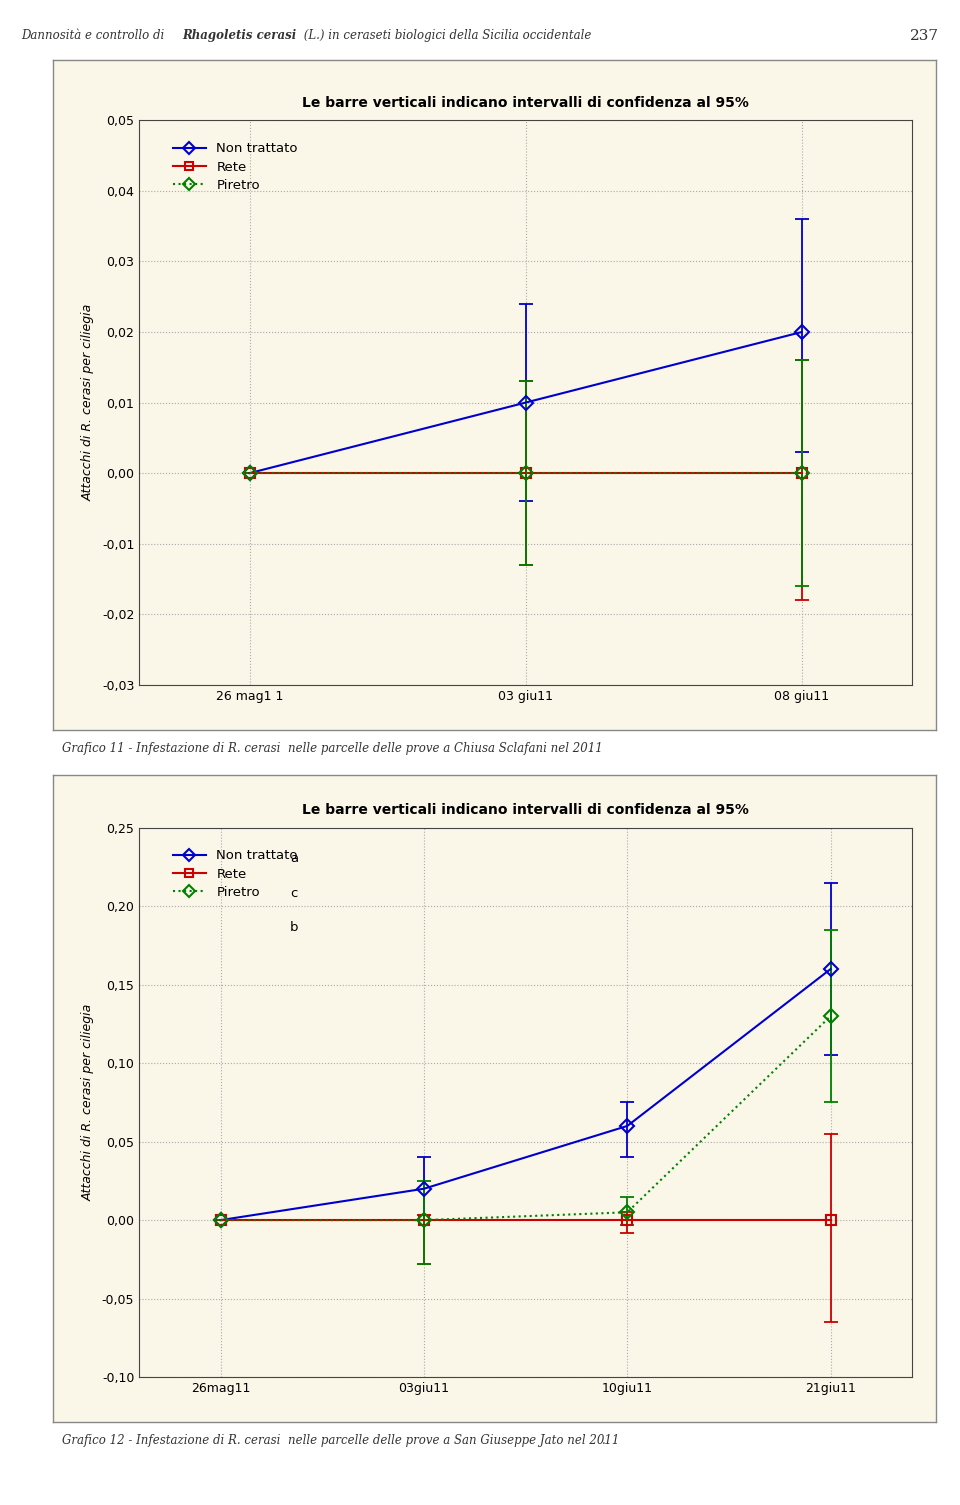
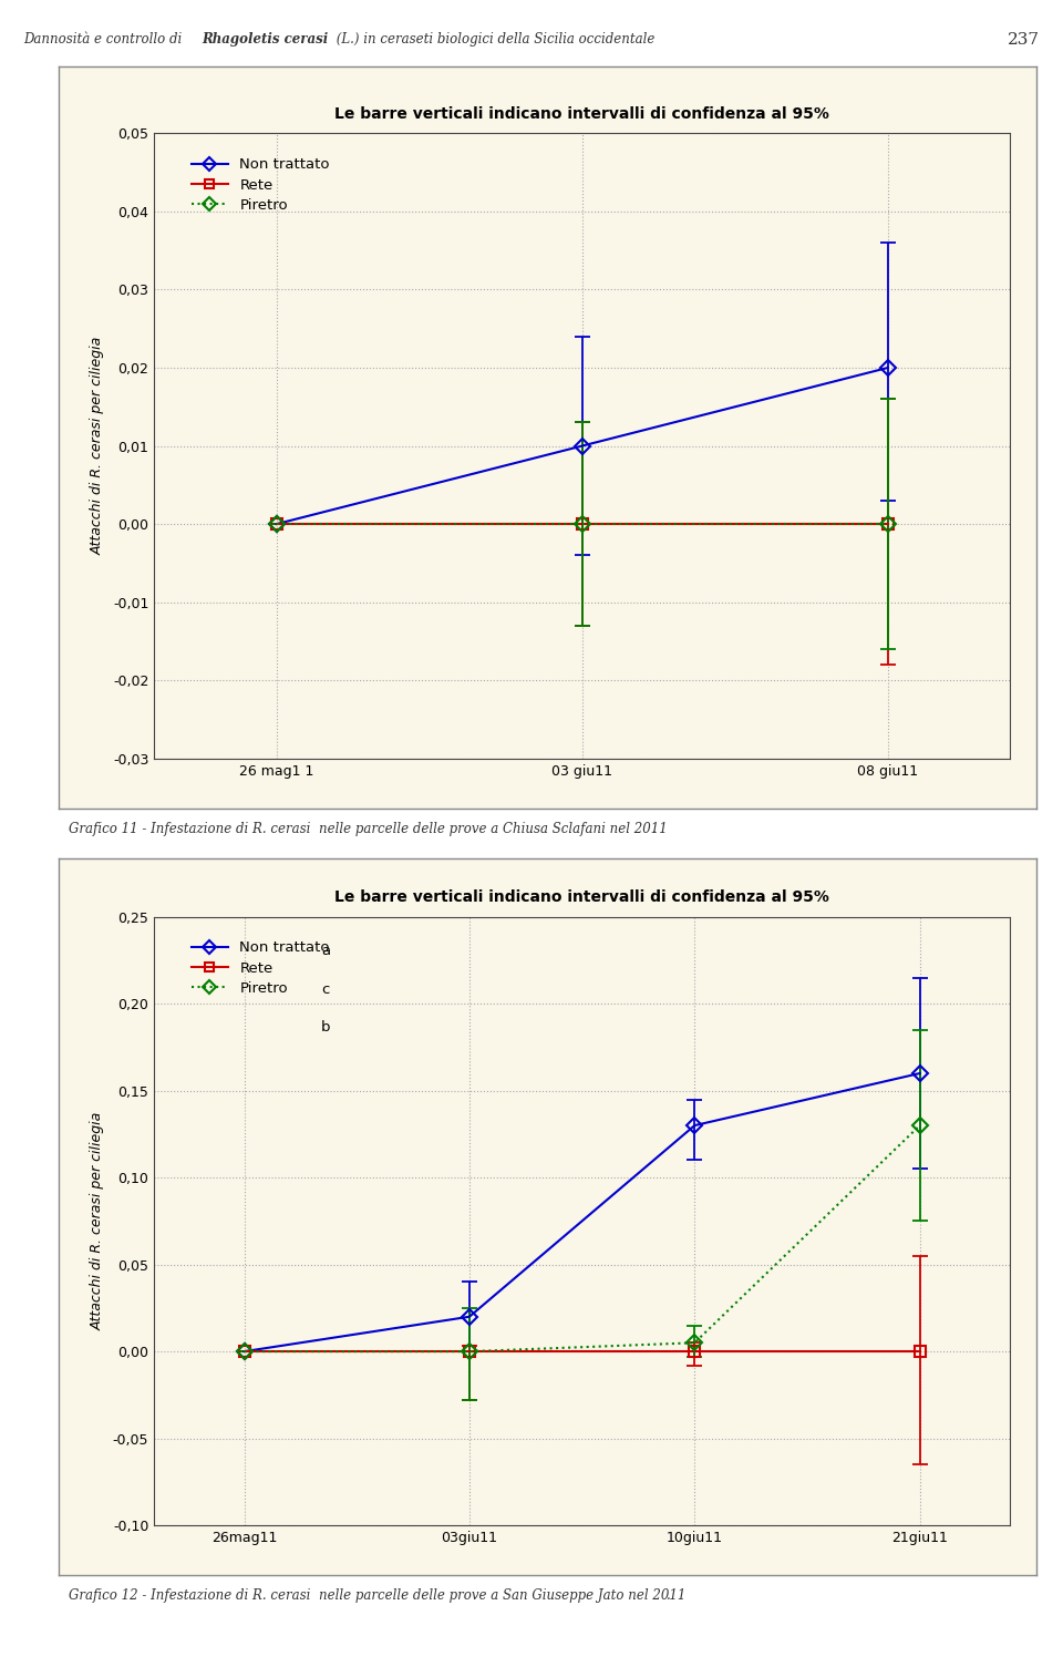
Non trattato/10giu11: 0,06 -> 0,13
